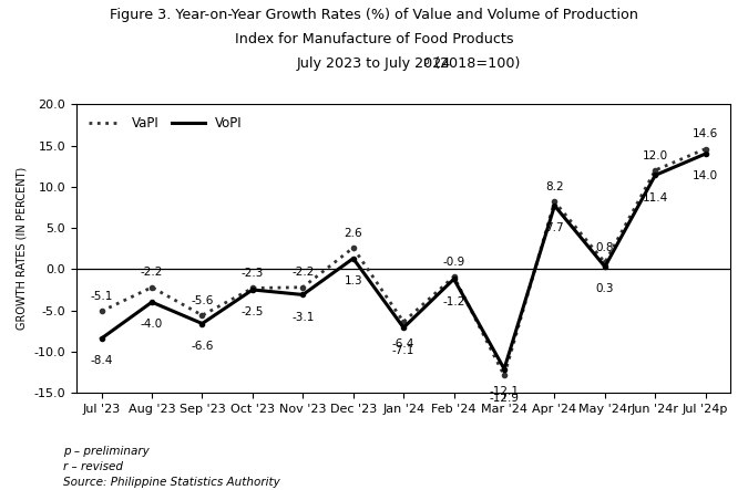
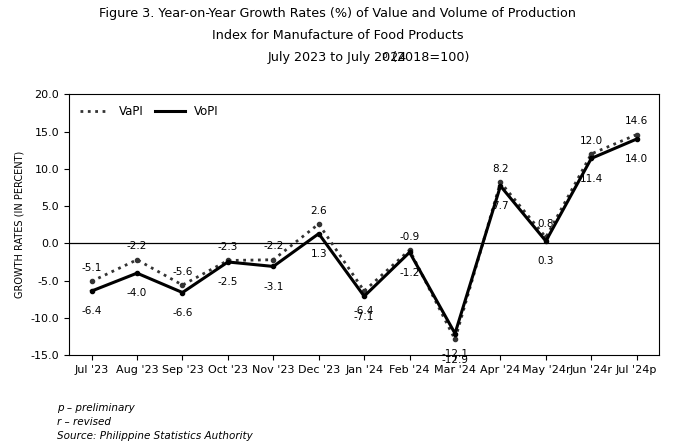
VoPI/Jul '23: -8.4 -> -6.4
